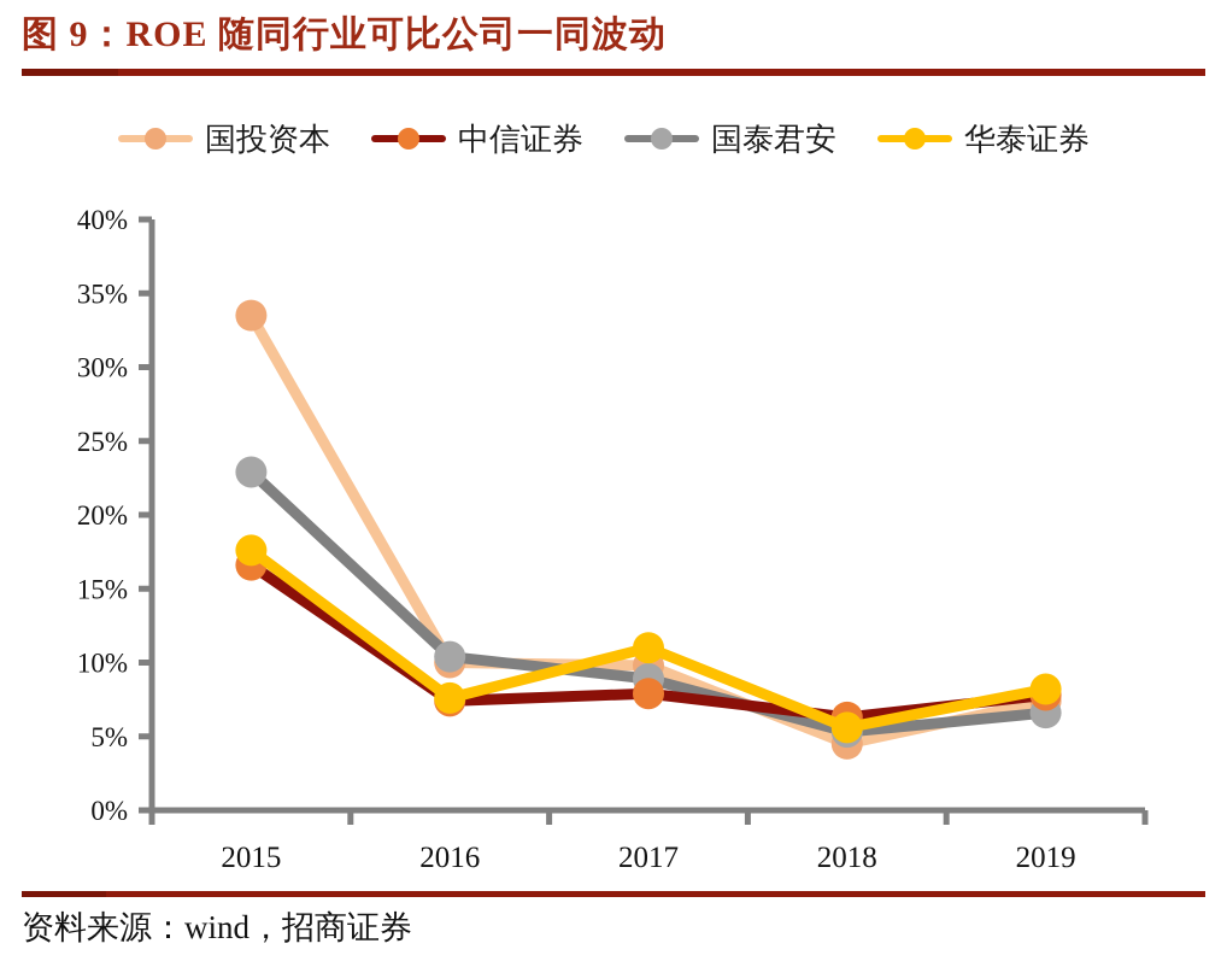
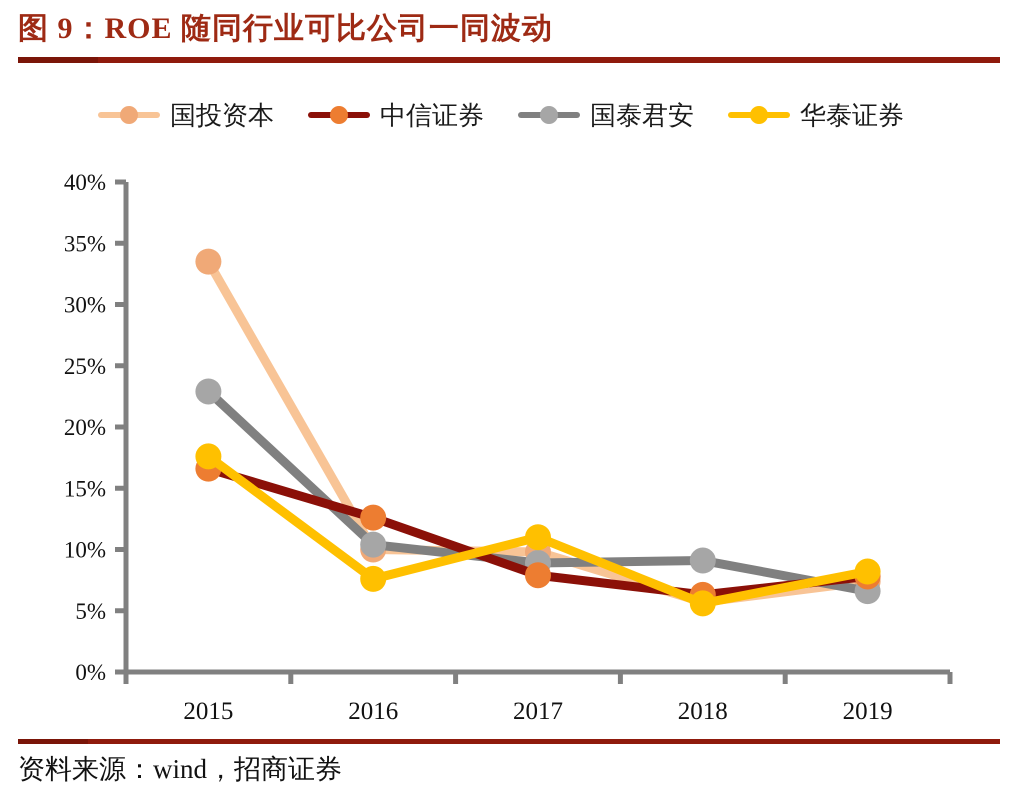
中信证券/2016: 7.4% -> 12.6%
国投资本/2018: 4.5% -> 5.7%
国泰君安/2018: 5.3% -> 9.1%
